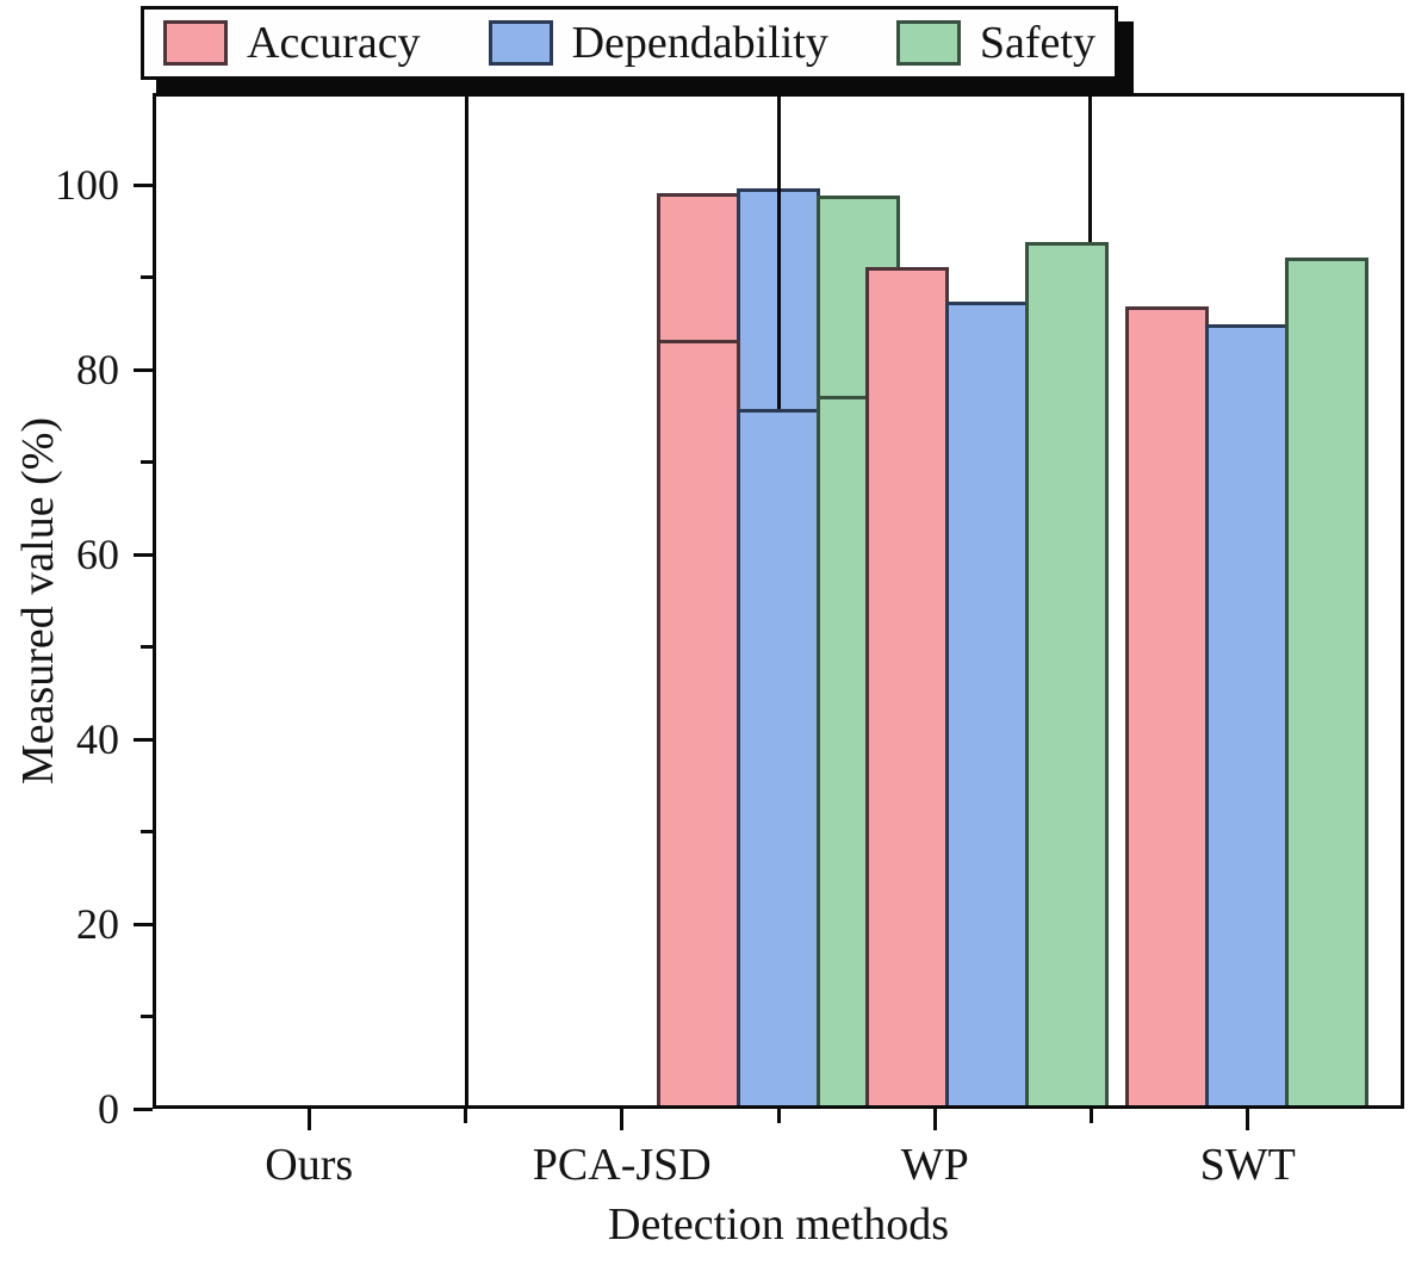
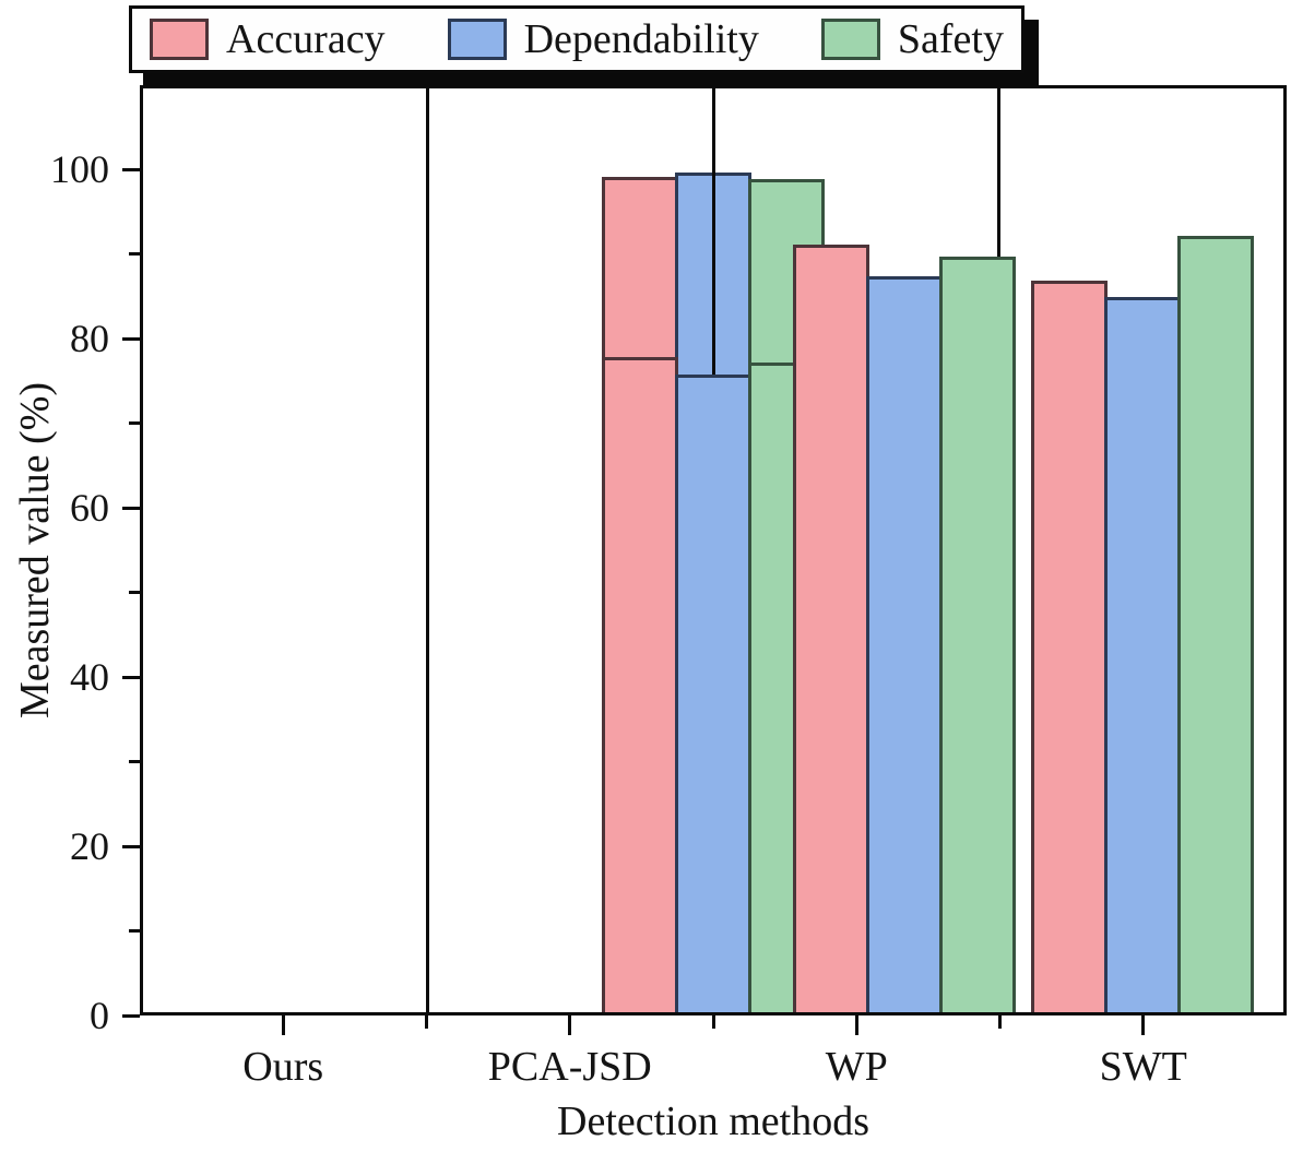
Accuracy/PCA-JSD: 84 -> 78
Safety/WP: 94 -> 90
